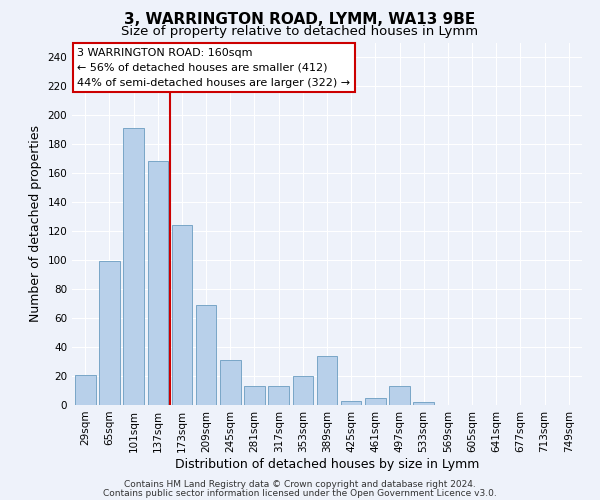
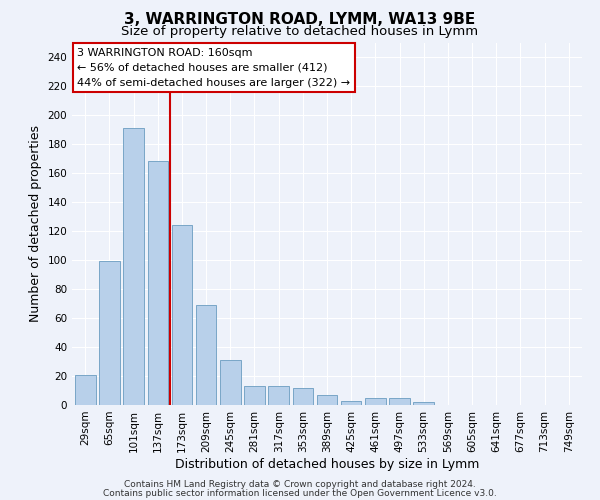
353sqm: 20 -> 12
389sqm: 34 -> 7
497sqm: 13 -> 5
